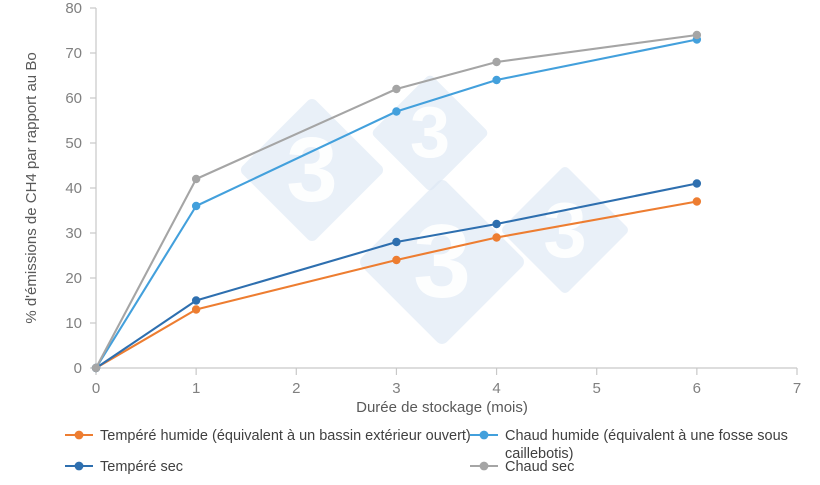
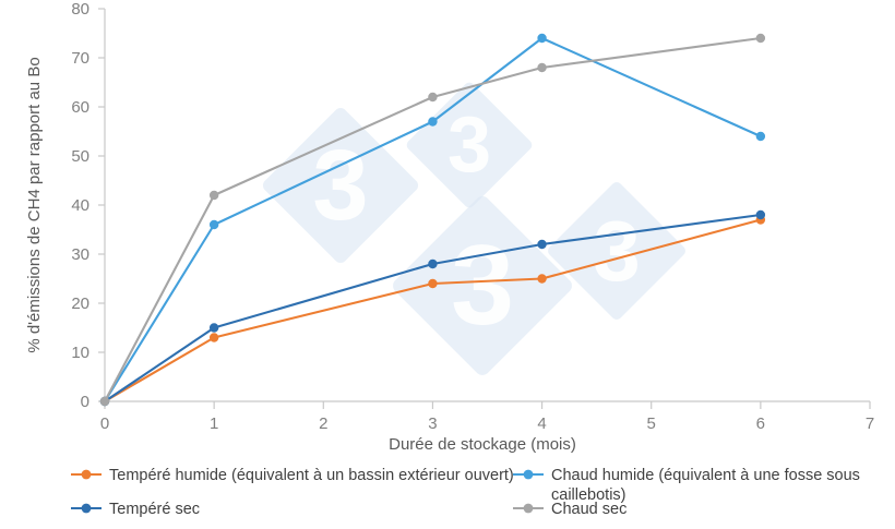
Tempéré humide (équivalent à un bassin extérieur ouvert)/4: 29 -> 25
Chaud humide (équivalent à une fosse sous caillebotis)/4: 64 -> 74
Tempéré sec/6: 41 -> 38
Chaud humide (équivalent à une fosse sous caillebotis)/6: 73 -> 54
